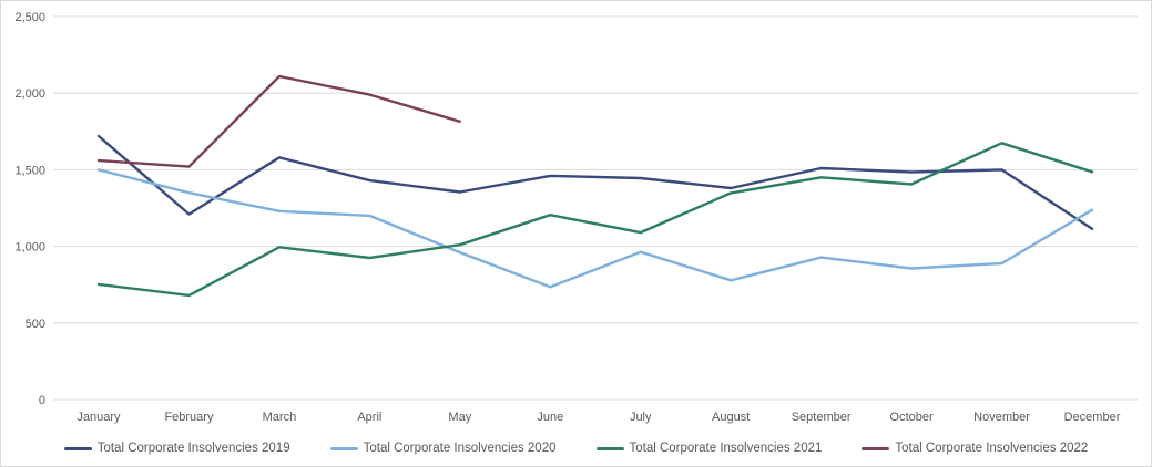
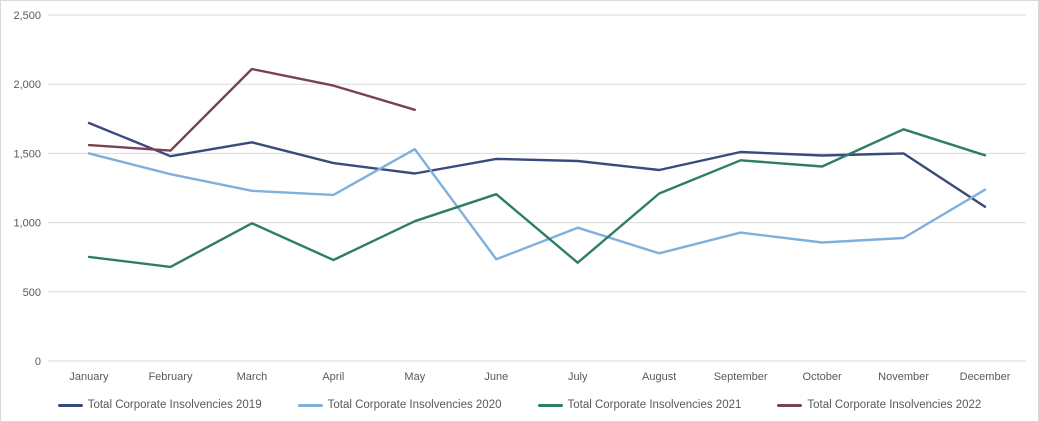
Total Corporate Insolvencies 2019/February: 1210 -> 1480
Total Corporate Insolvencies 2021/April: 920 -> 730
Total Corporate Insolvencies 2020/May: 960 -> 1530
Total Corporate Insolvencies 2021/July: 1090 -> 710
Total Corporate Insolvencies 2021/August: 1350 -> 1210
